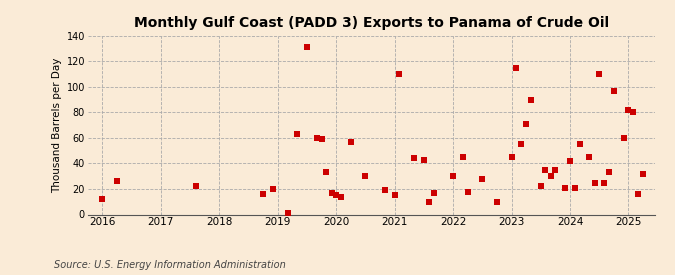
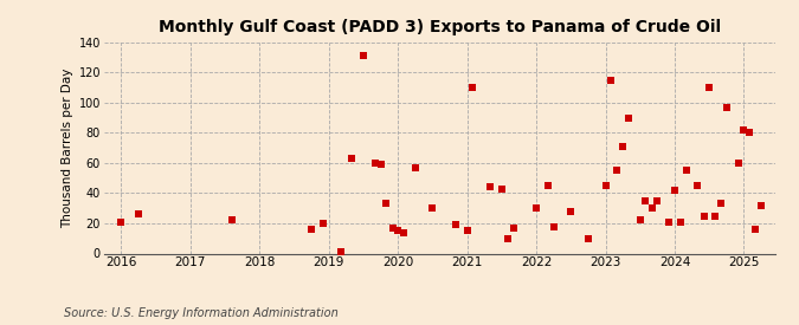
2016: 12 -> 21
